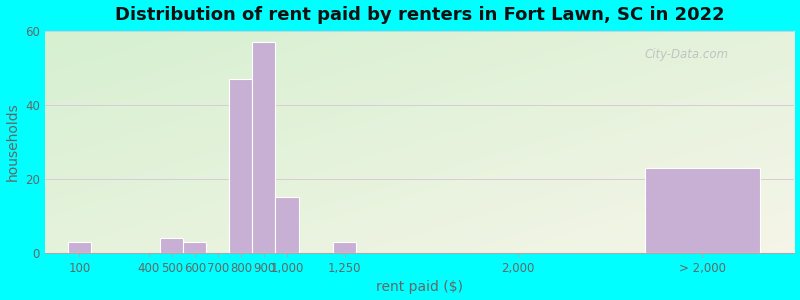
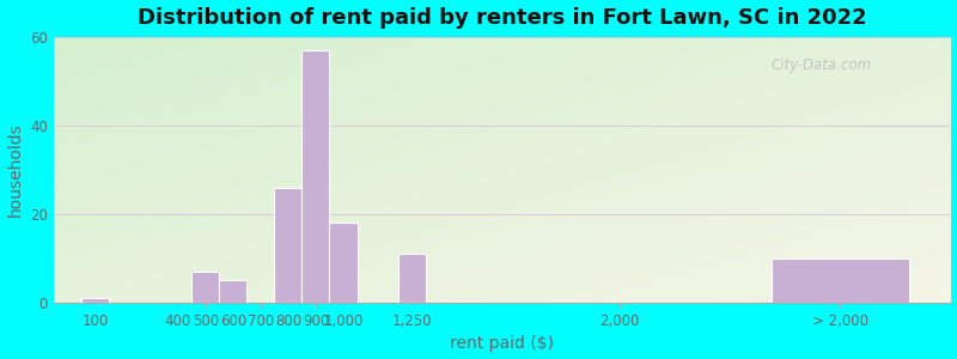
100: 3 -> 1
500: 4 -> 7
600: 3 -> 5
800: 47 -> 26
1,000: 15 -> 18
1,250: 3 -> 11
> 2,000: 23 -> 10
